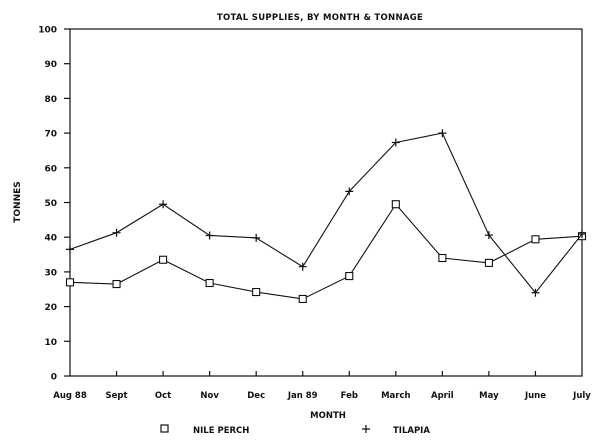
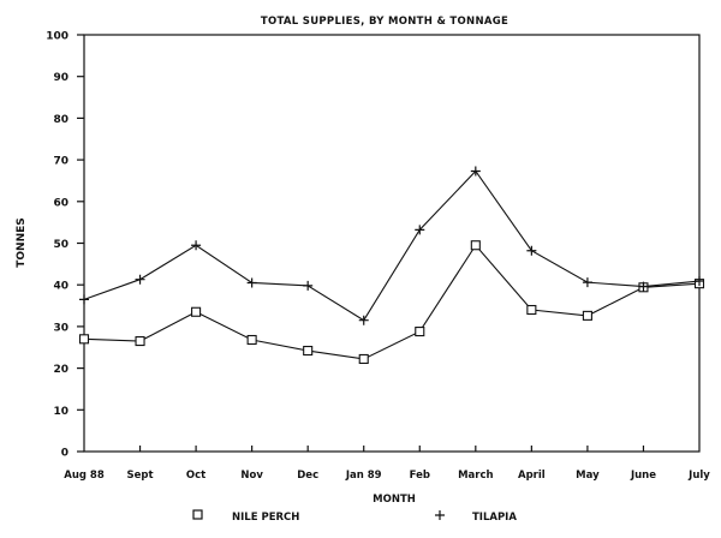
TILAPIA/April: 70 -> 48
TILAPIA/June: 24 -> 40
